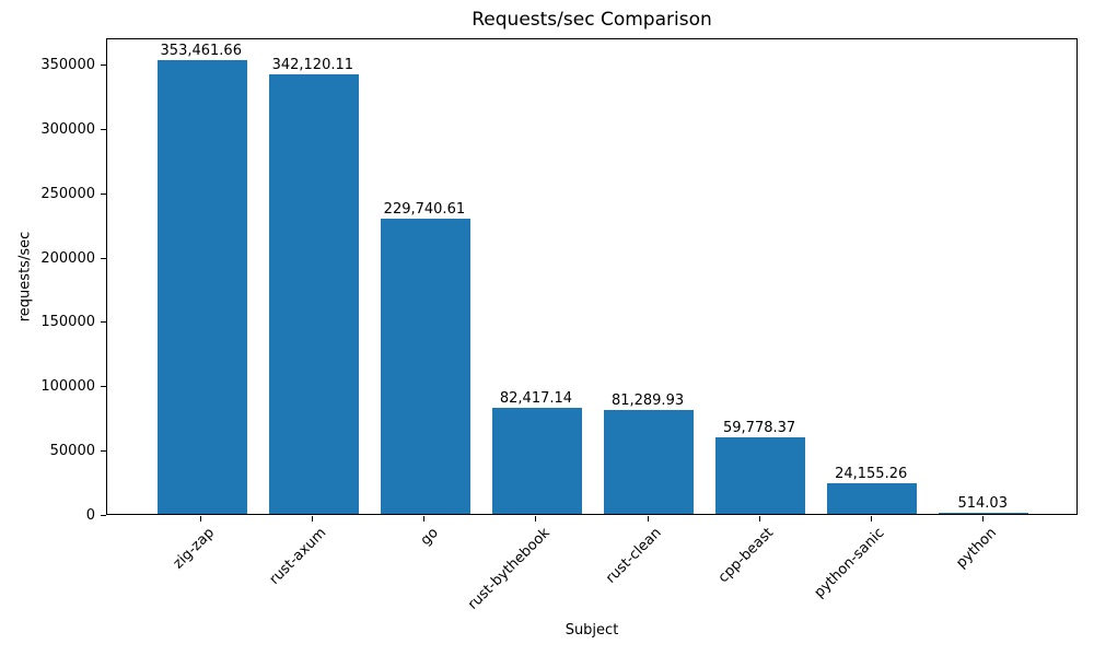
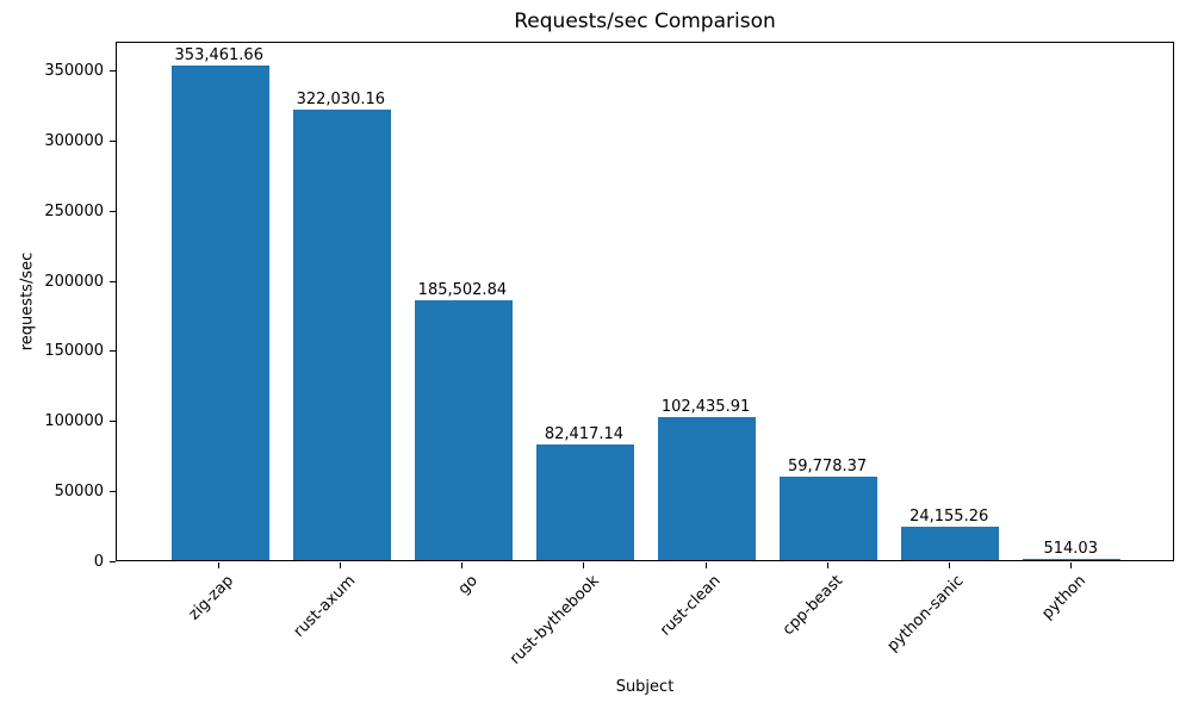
rust-axum: 342,120.11 -> 322,030.16
go: 229,740.61 -> 185,502.84
rust-clean: 81,289.93 -> 102,435.91
